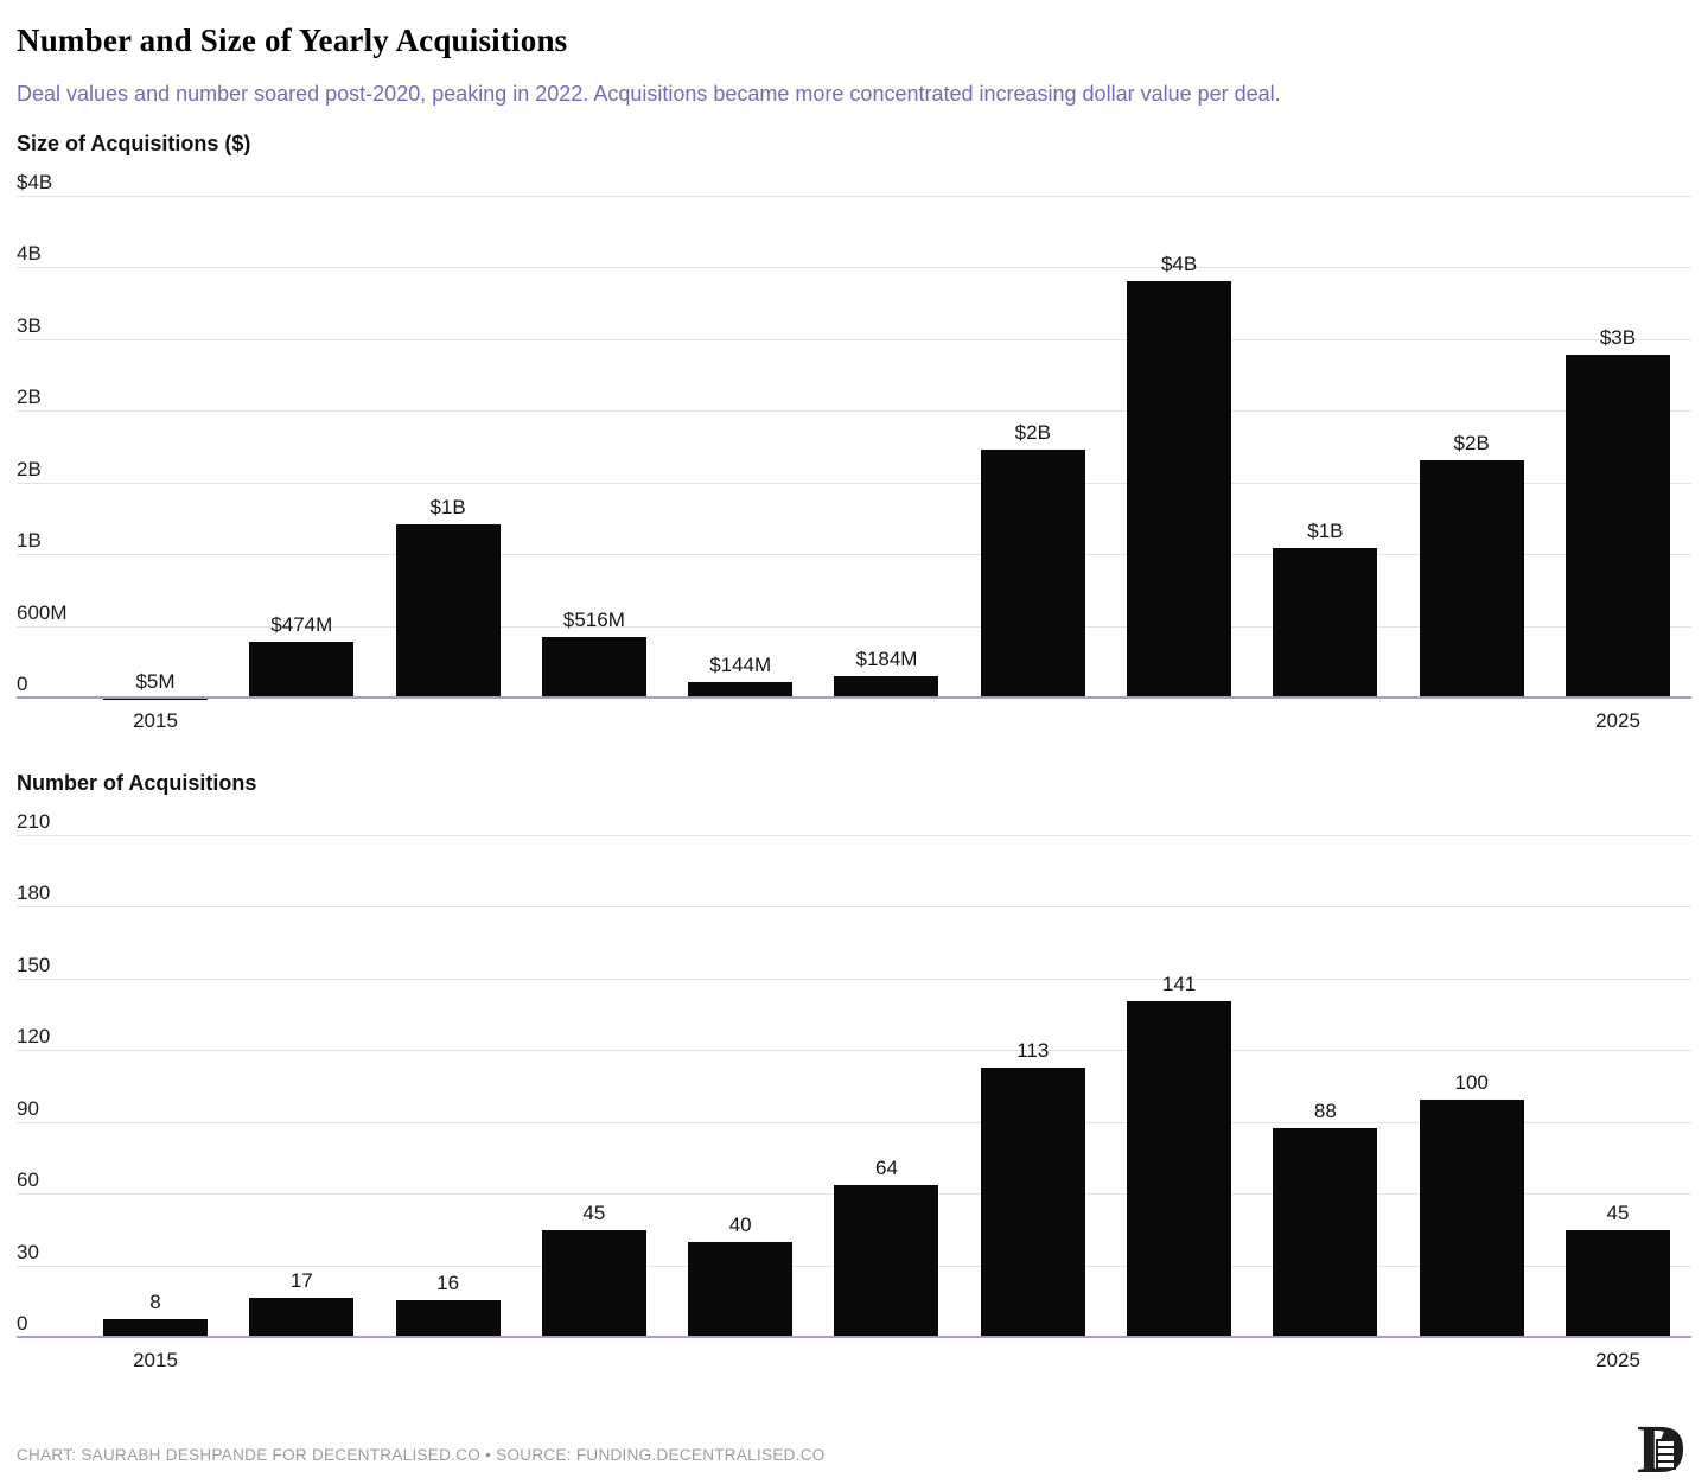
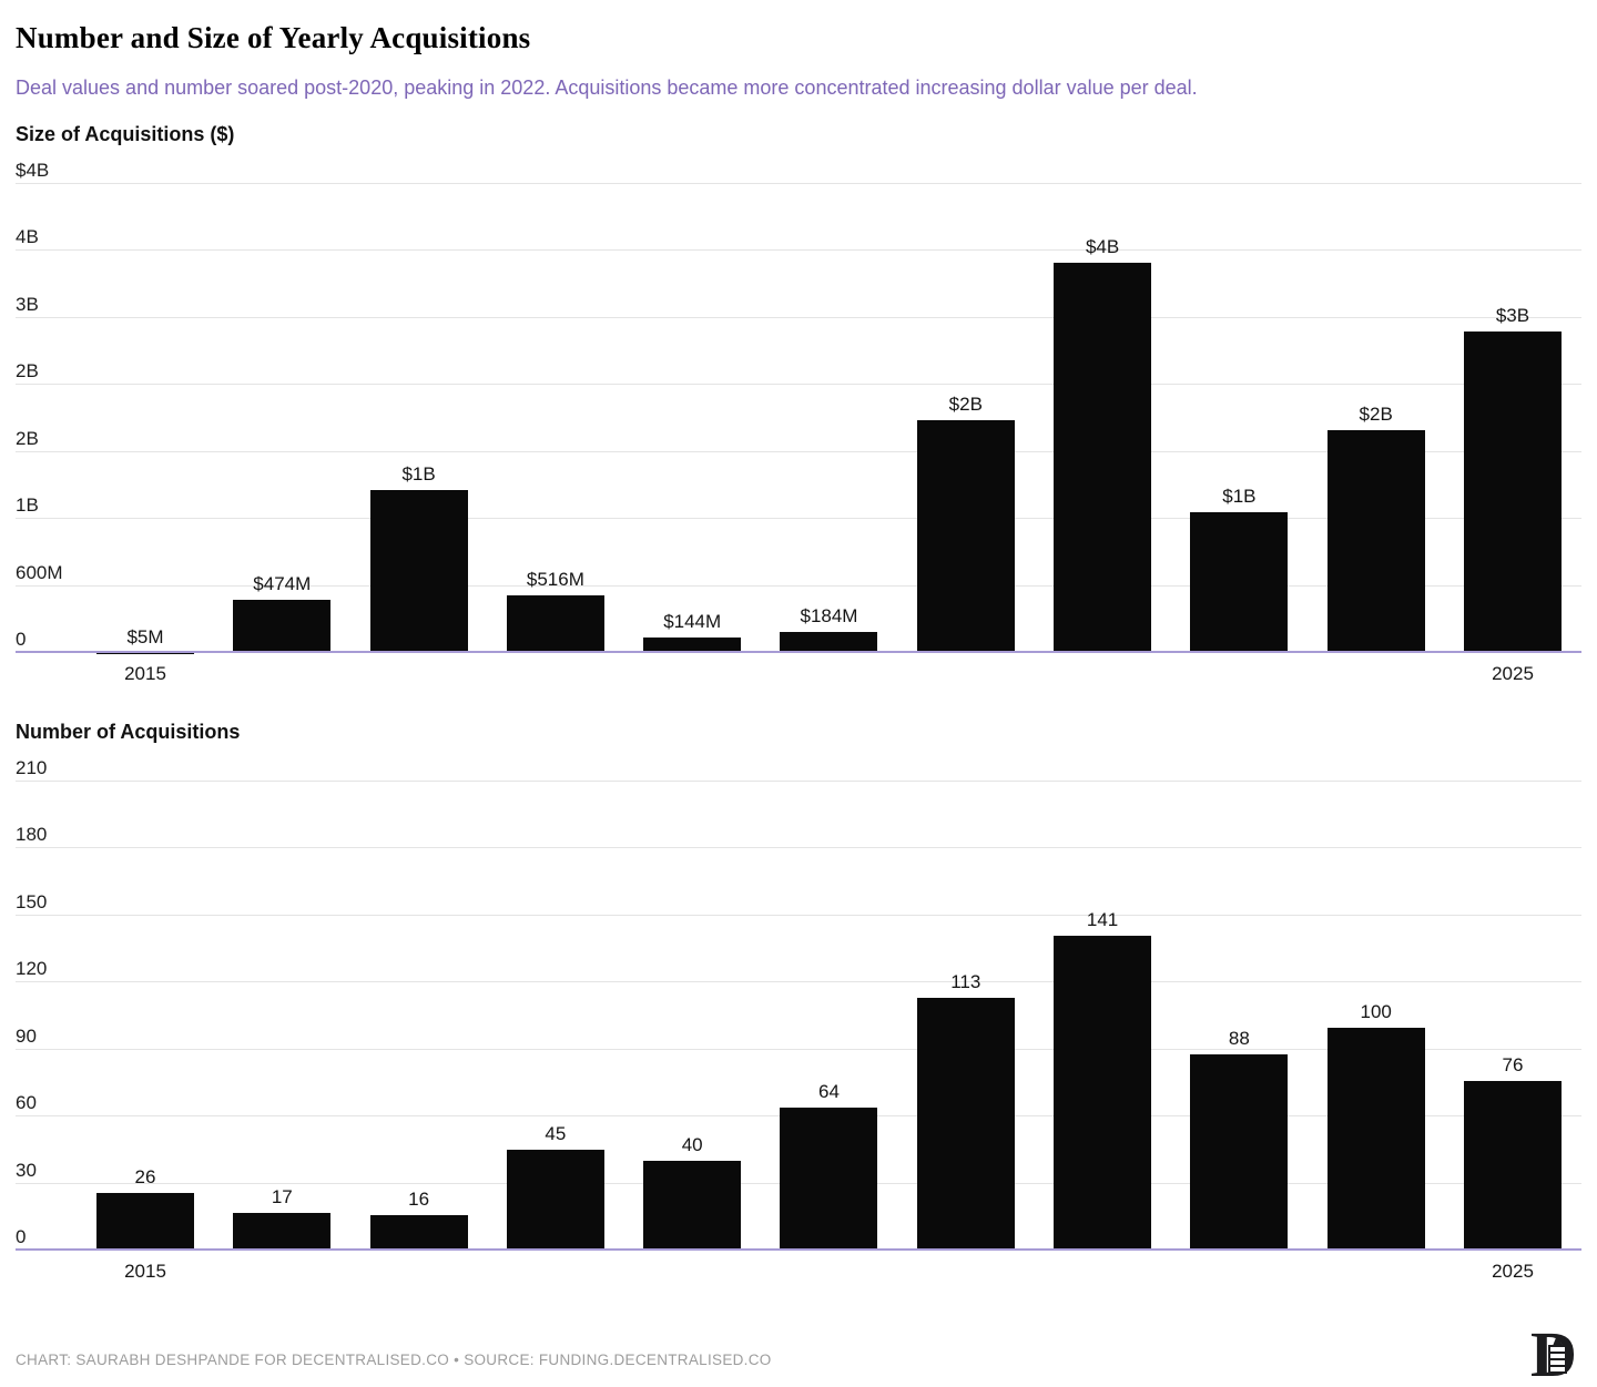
Number of Acquisitions/2015: 8 -> 26
Number of Acquisitions/2025: 45 -> 76
